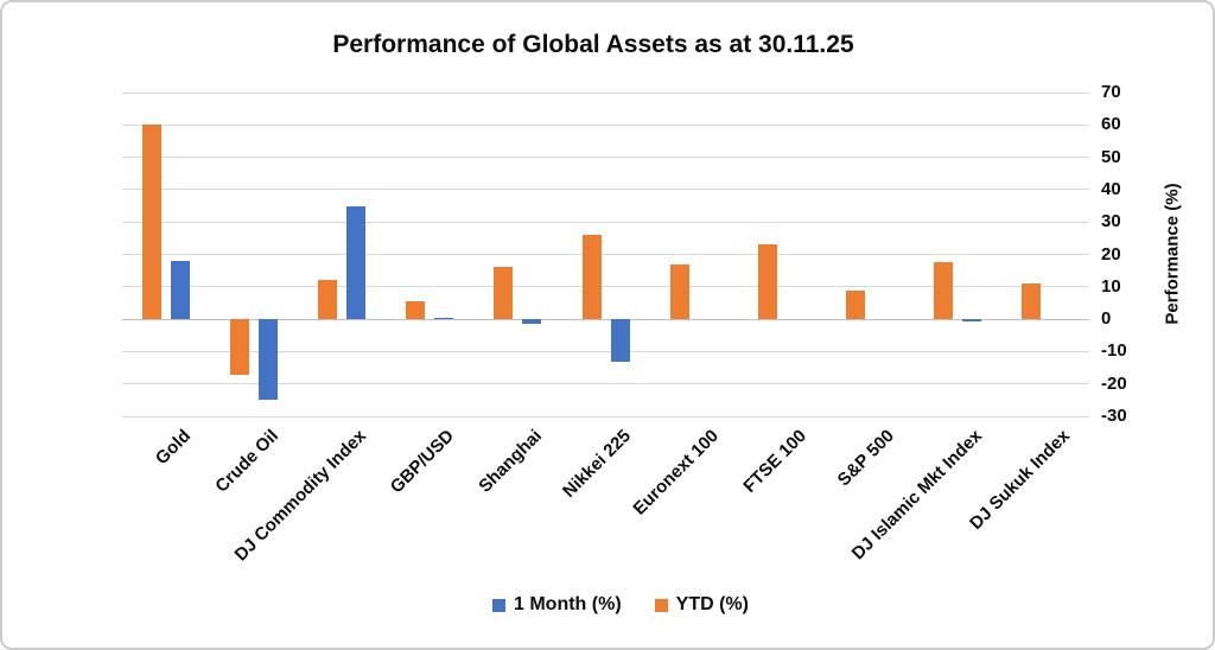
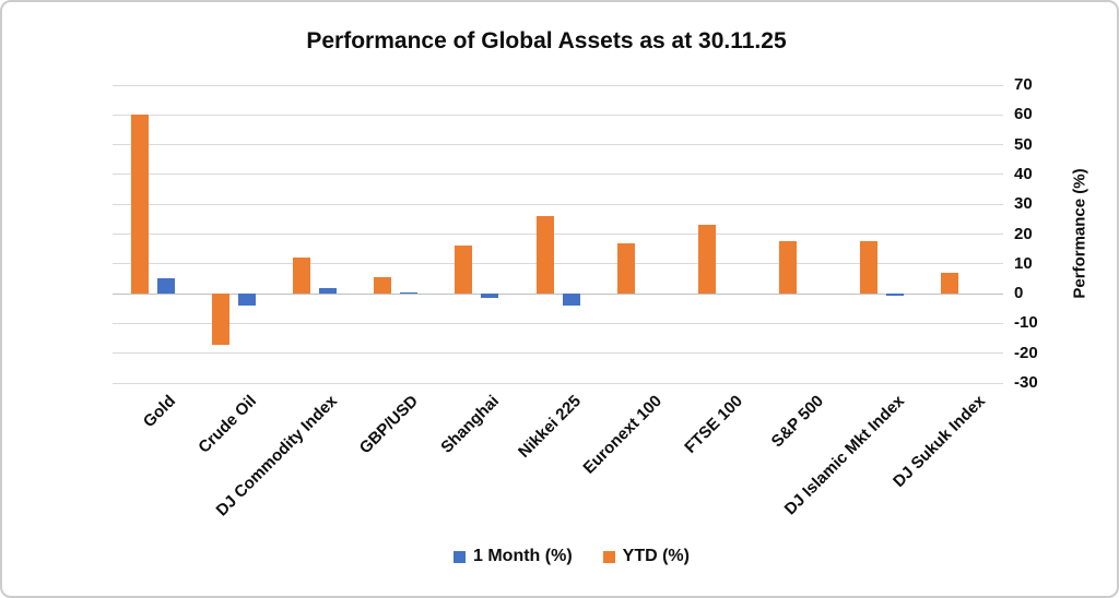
1 Month (%)/Gold: 18 -> 5
1 Month (%)/Crude Oil: -25 -> -4
1 Month (%)/DJ Commodity Index: 35 -> 2
1 Month (%)/Nikkei 225: -13 -> -4
YTD (%)/S&P 500: 9 -> 18
YTD (%)/DJ Sukuk Index: 11 -> 7
